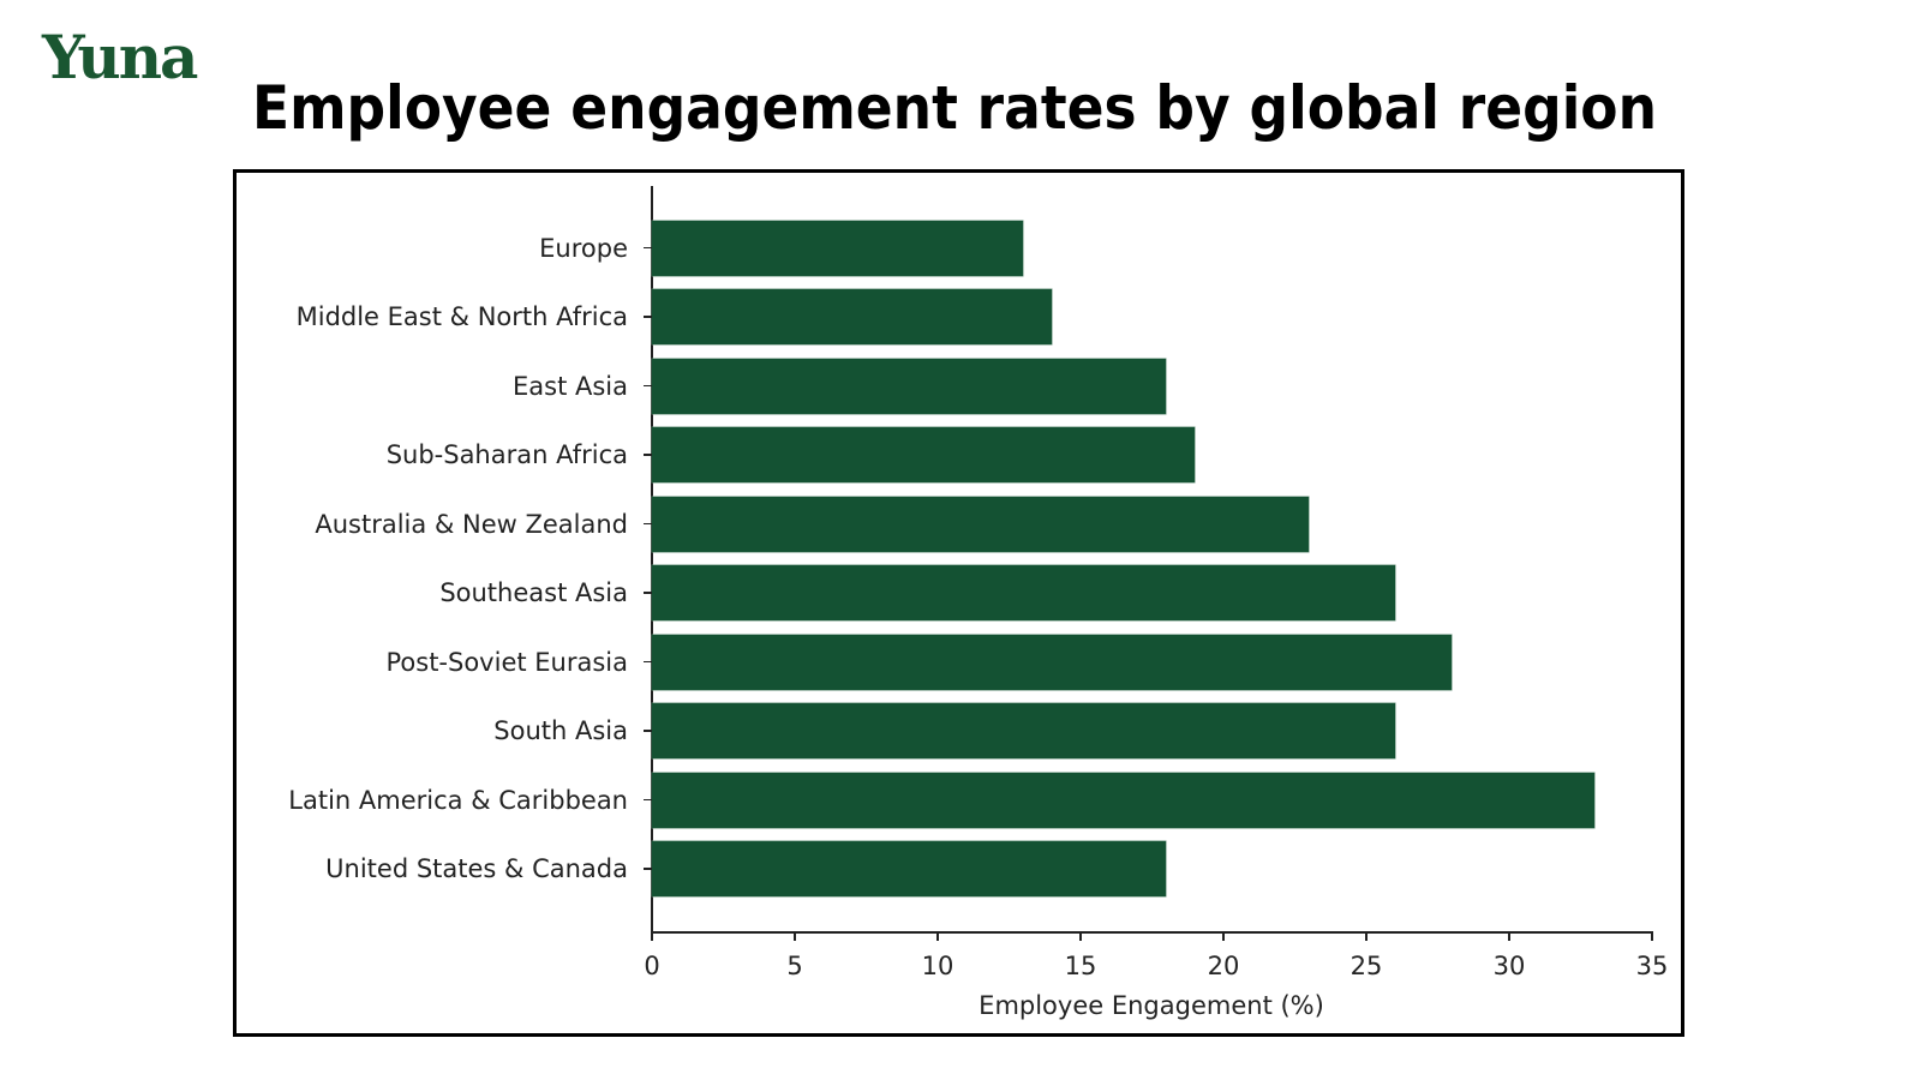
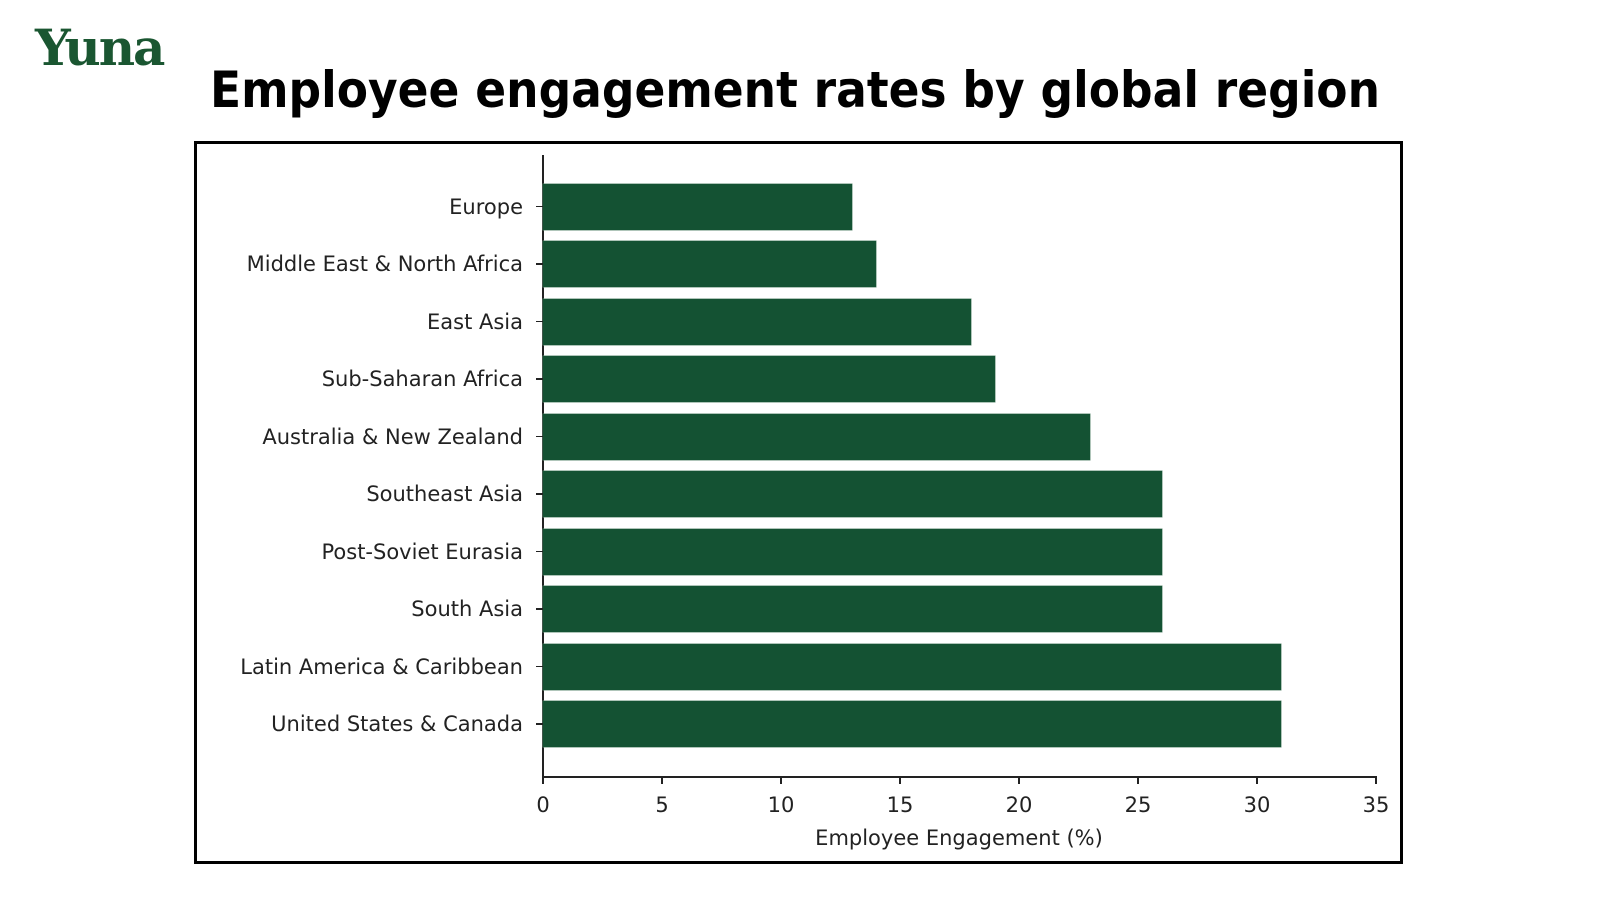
Post-Soviet Eurasia: 28 -> 26
Latin America & Caribbean: 33 -> 31
United States & Canada: 18 -> 31
